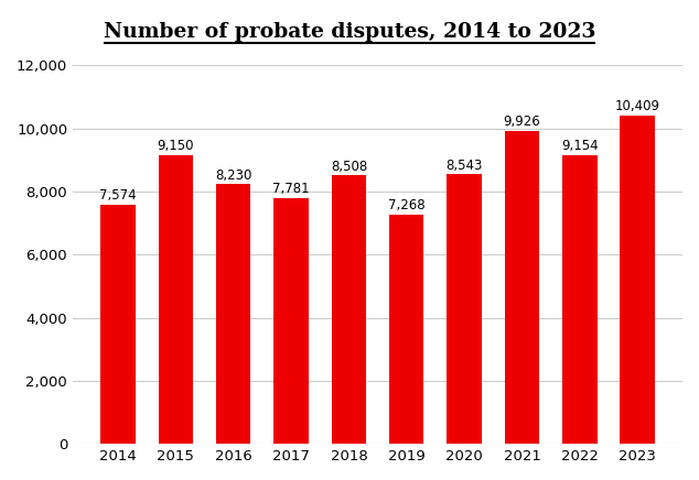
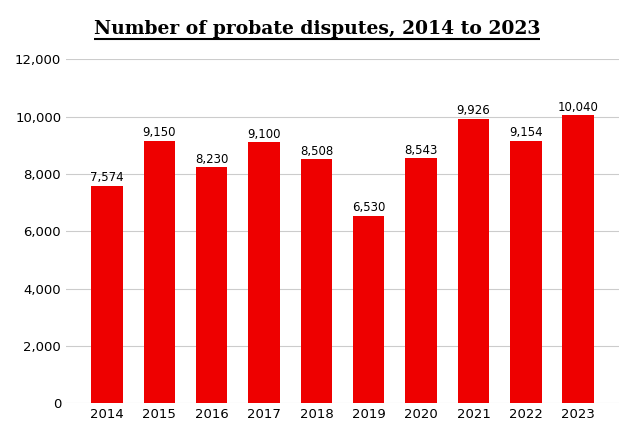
2017: 7,781 -> 9,100
2019: 7,268 -> 6,530
2023: 10,409 -> 10,040
